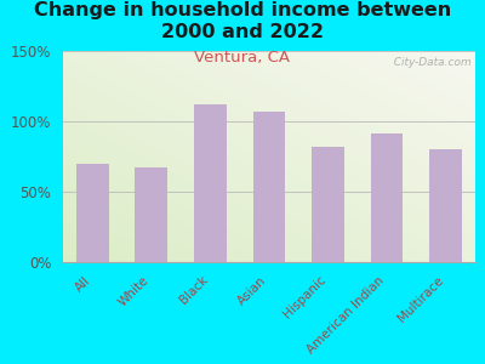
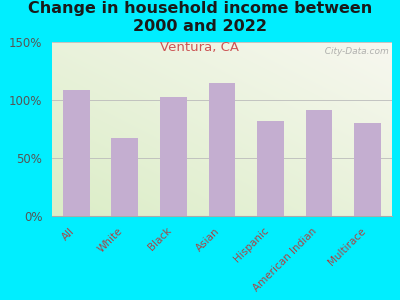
All: 70% -> 109%
Black: 112% -> 103%
Asian: 107% -> 115%
